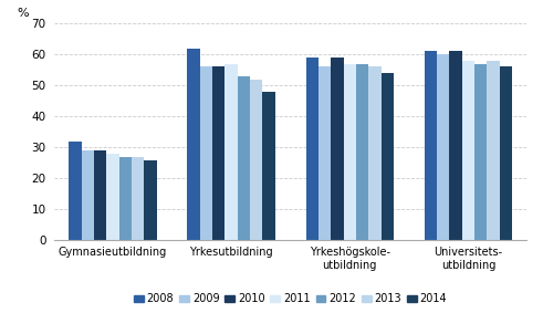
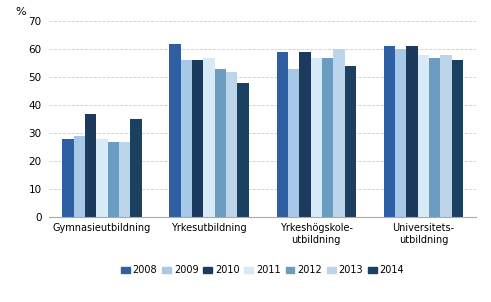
2008/Gymnasieutbildning: 32 -> 28
2010/Gymnasieutbildning: 29 -> 37
2014/Gymnasieutbildning: 26 -> 35
2009/Yrkeshögskole- utbildning: 56 -> 53
2013/Yrkeshögskole- utbildning: 56 -> 60
